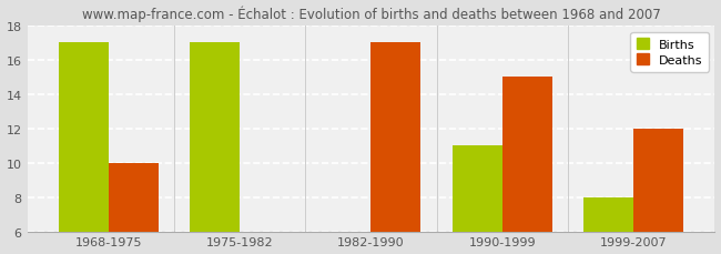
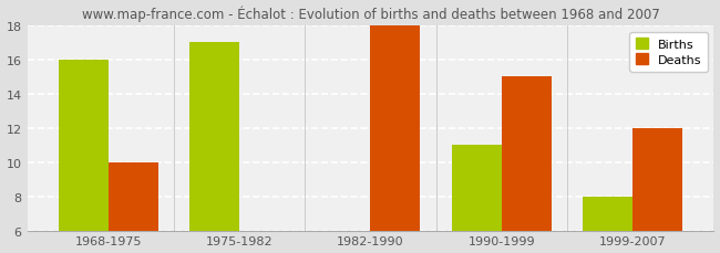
Births/1968-1975: 17 -> 16
Deaths/1982-1990: 17 -> 18
